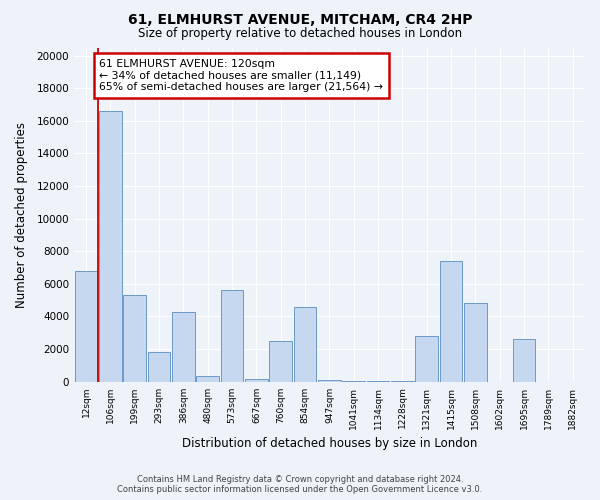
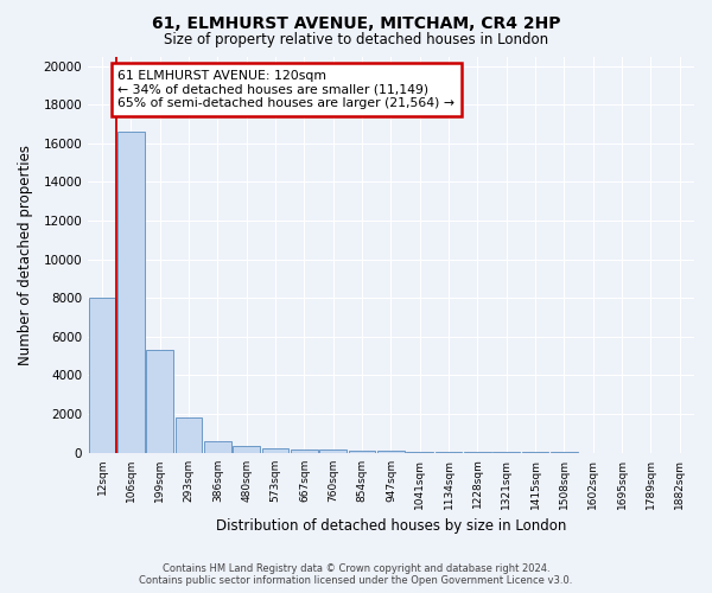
12sqm: 6800 -> 8000
386sqm: 4300 -> 600
573sqm: 5600 -> 200
760sqm: 2500 -> 200
854sqm: 4600 -> 100
1321sqm: 2800 -> 0
1415sqm: 7400 -> 0
1508sqm: 4800 -> 0
1695sqm: 2600 -> 0
